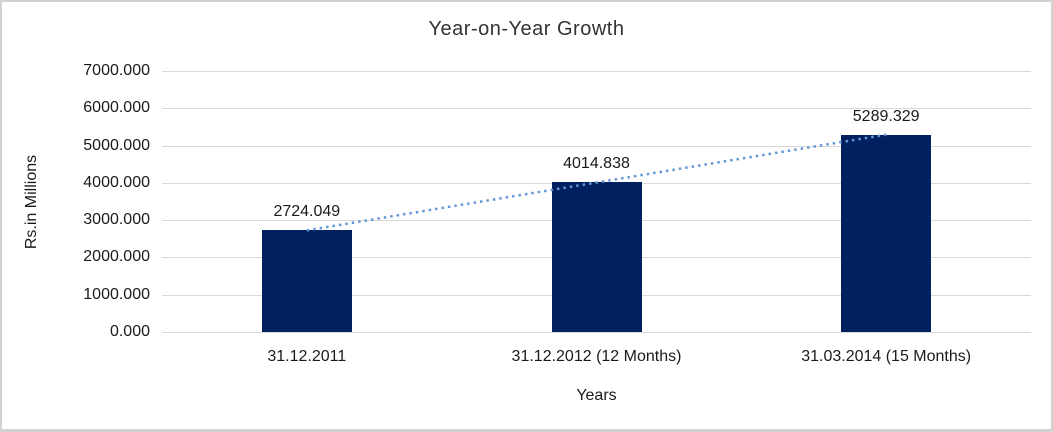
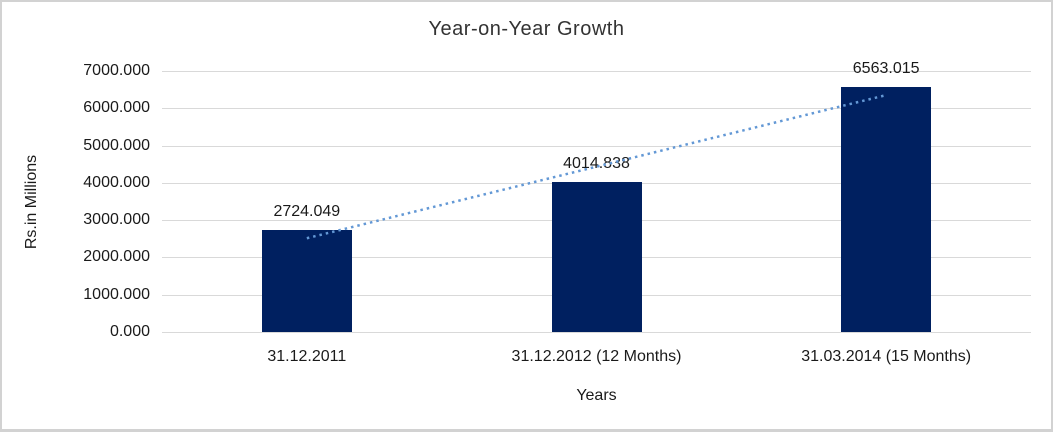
31.03.2014 (15 Months): 5289.329 -> 6563.015
